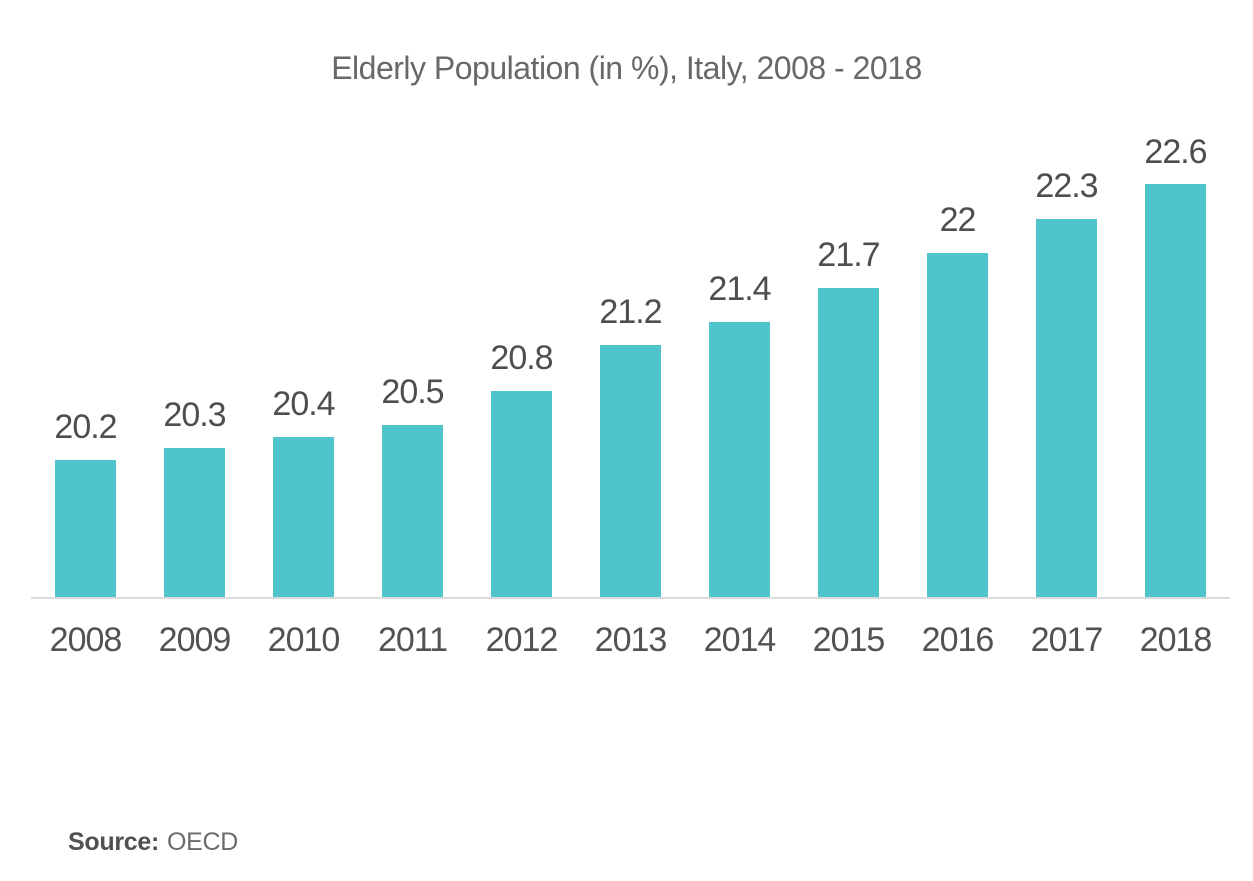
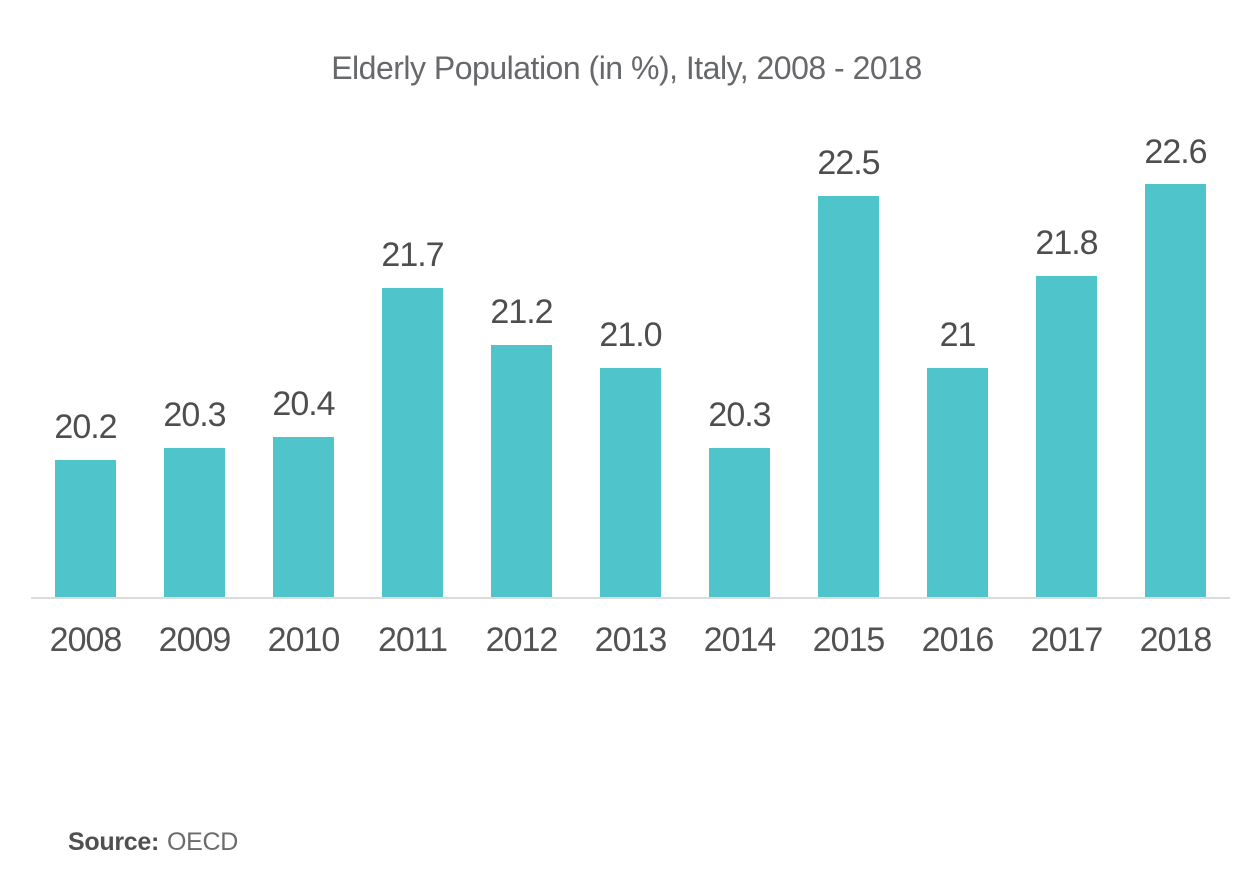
2011: 20.5 -> 21.7
2012: 20.8 -> 21.2
2013: 21.2 -> 21.0
2014: 21.4 -> 20.3
2015: 21.7 -> 22.5
2016: 22 -> 21
2017: 22.3 -> 21.8
